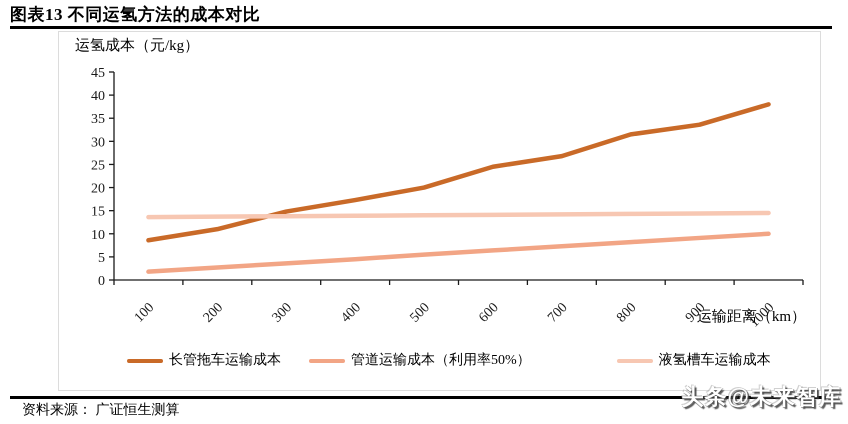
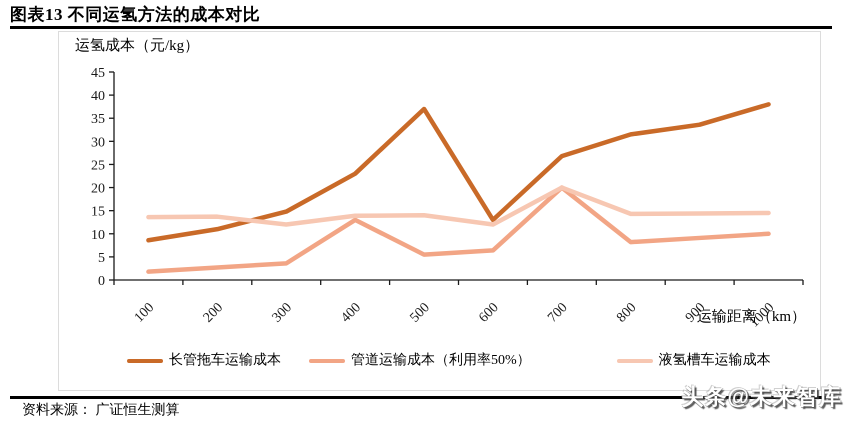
液氢槽车运输成本/300: 14 -> 12
长管拖车运输成本/400: 17 -> 23
管道运输成本（利用率50%）/400: 4 -> 13
长管拖车运输成本/500: 20 -> 37
长管拖车运输成本/600: 24 -> 13
液氢槽车运输成本/600: 14 -> 12
管道运输成本（利用率50%）/700: 7 -> 20
液氢槽车运输成本/700: 14 -> 20
